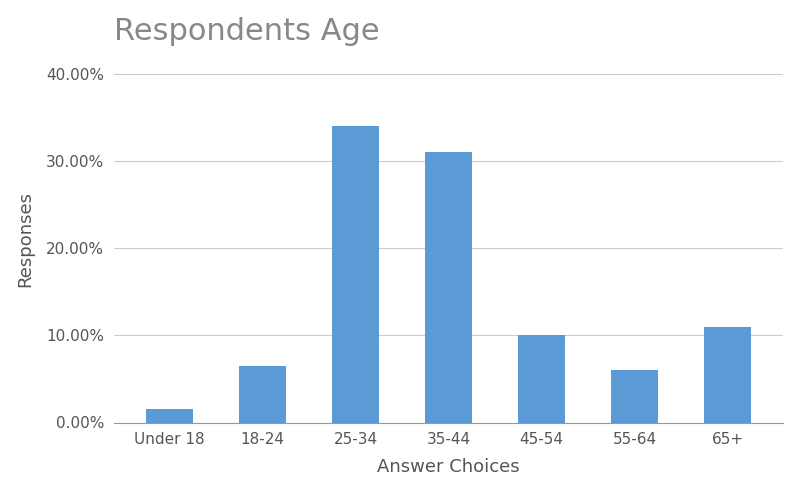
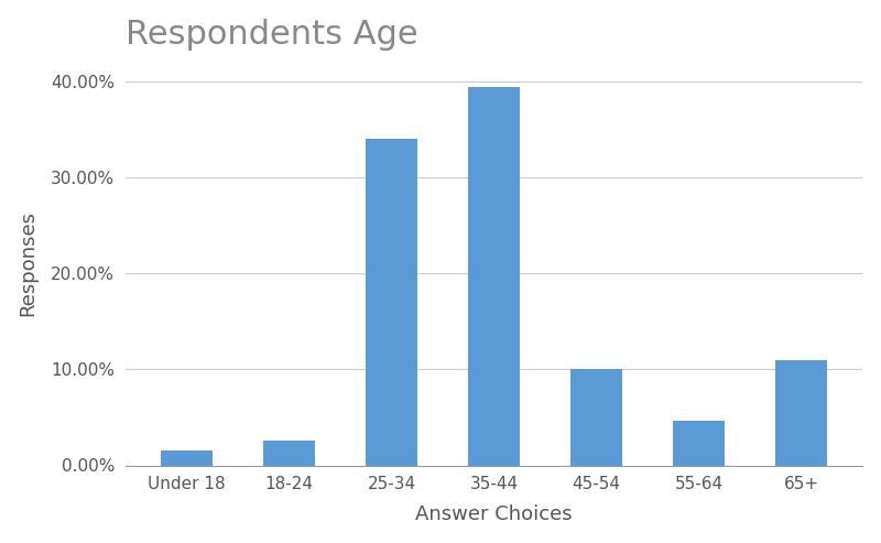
18-24: 6.5% -> 2.6%
35-44: 31.0% -> 39.4%
55-64: 6.0% -> 4.6%
